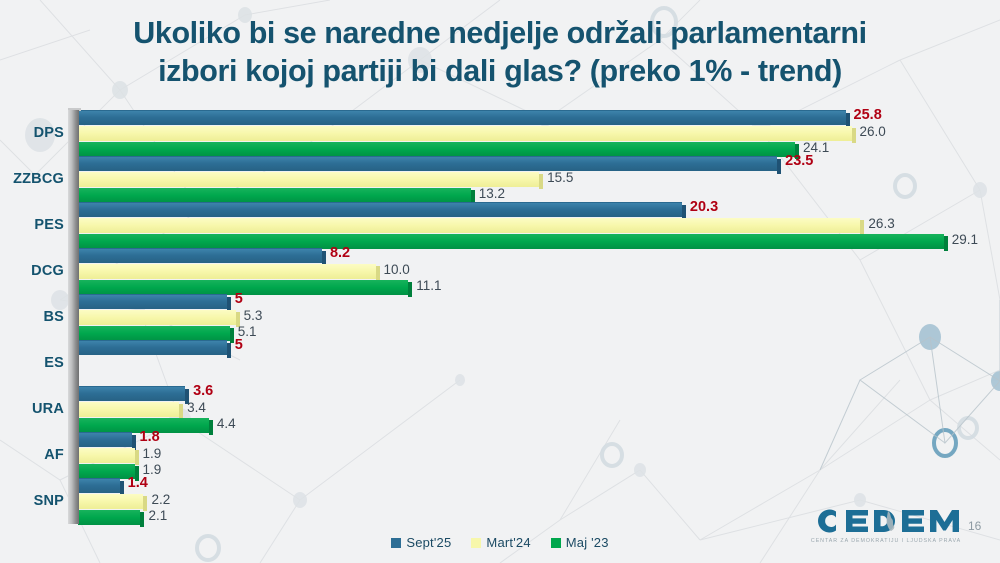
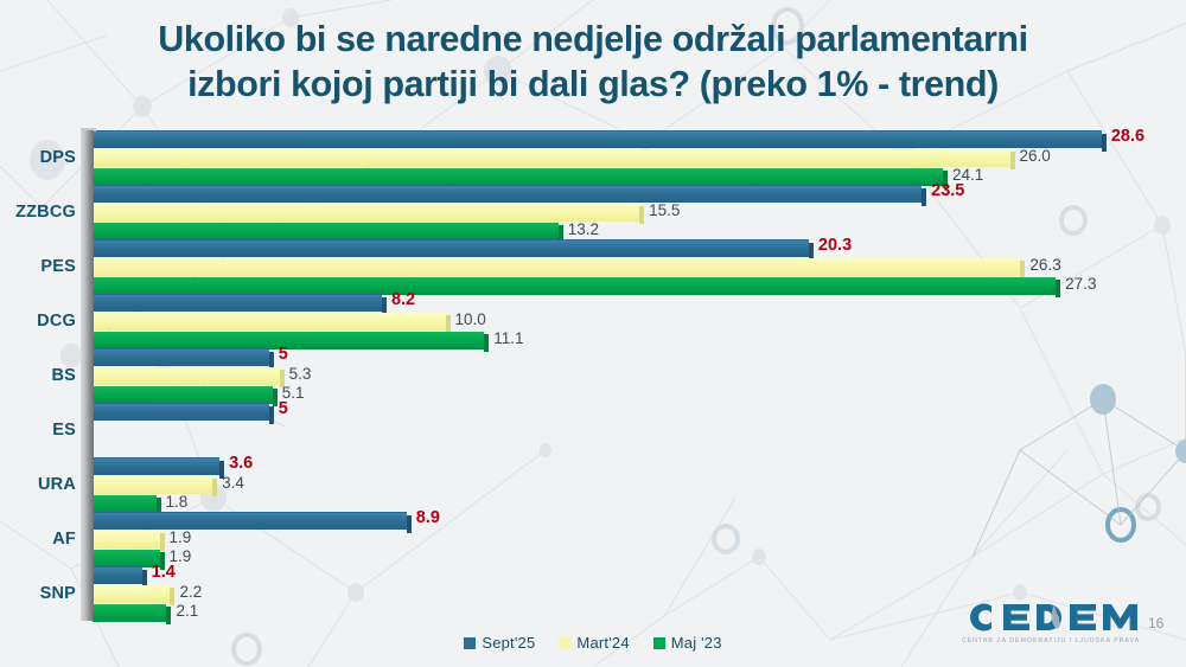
Sept'25/DPS: 25.8 -> 28.6
Maj '23/PES: 29.1 -> 27.3
Maj '23/URA: 4.4 -> 1.8
Sept'25/AF: 1.8 -> 8.9
